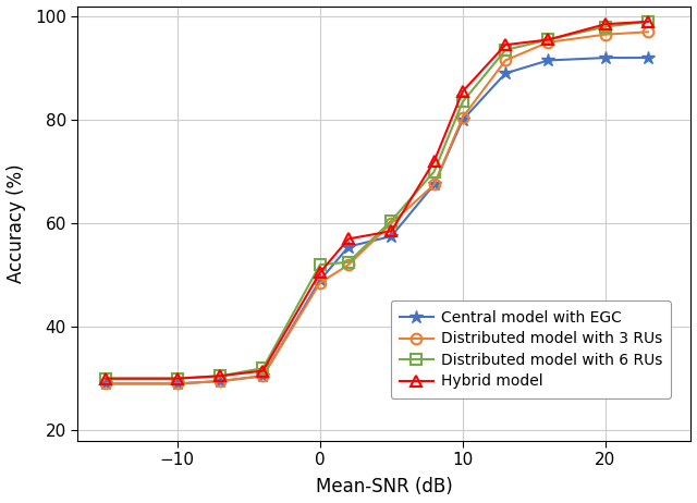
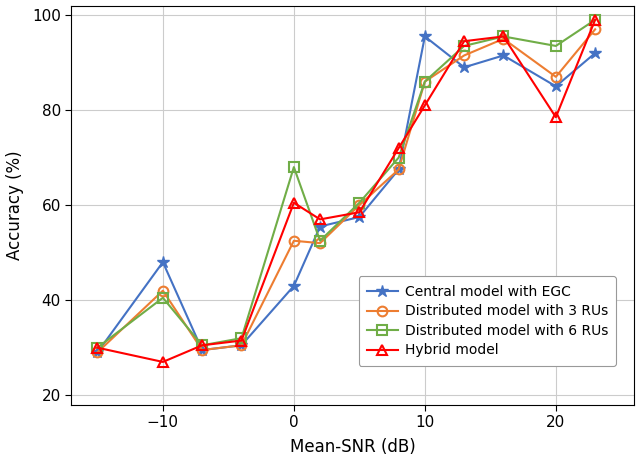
Central model with EGC/−10: 29.0 -> 48.0
Distributed model with 3 RUs/−10: 29.0 -> 42.0
Distributed model with 6 RUs/−10: 30.0 -> 40.5
Hybrid model/−10: 30.0 -> 27.0
Central model with EGC/0: 49.0 -> 43.0
Distributed model with 3 RUs/0: 48.5 -> 52.5
Distributed model with 6 RUs/0: 52.0 -> 68.0
Hybrid model/0: 50.5 -> 60.5
Central model with EGC/10: 80.0 -> 95.5
Distributed model with 3 RUs/10: 80.5 -> 86.0
Distributed model with 6 RUs/10: 83.5 -> 86.0
Hybrid model/10: 85.5 -> 81.0
Central model with EGC/20: 92.0 -> 85.0
Distributed model with 3 RUs/20: 96.5 -> 87.0
Distributed model with 6 RUs/20: 98.0 -> 93.5
Hybrid model/20: 98.5 -> 78.5
